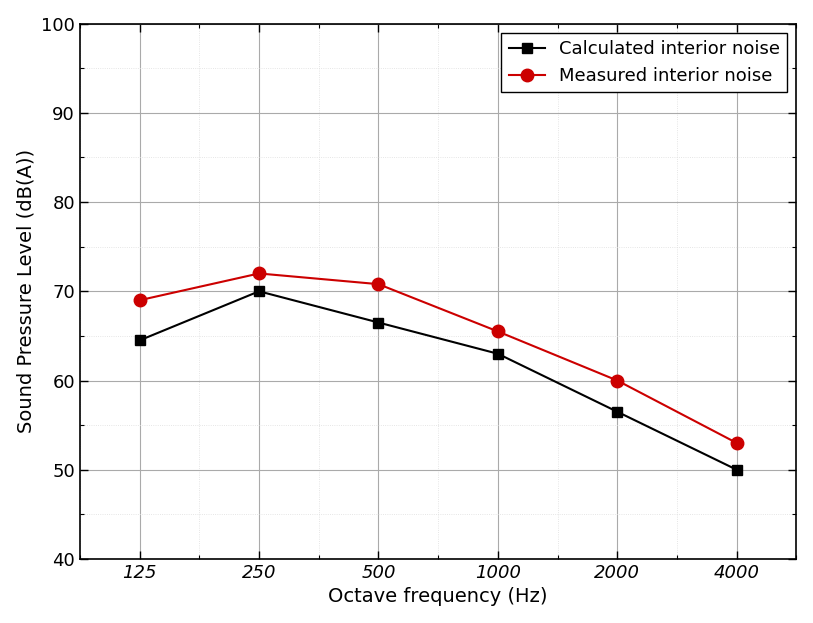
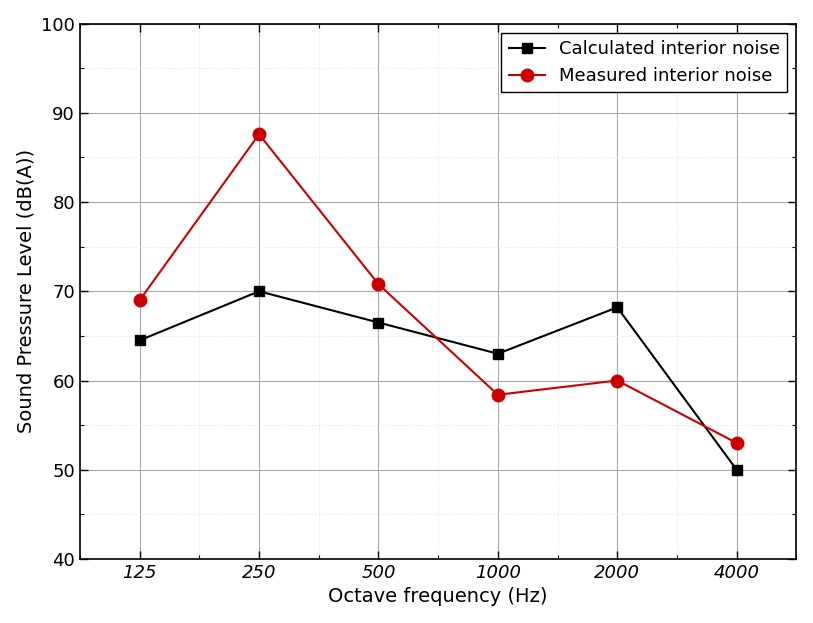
Measured interior noise/250: 72.0 -> 87.6
Measured interior noise/1000: 65.5 -> 58.4
Calculated interior noise/2000: 56.5 -> 68.2
